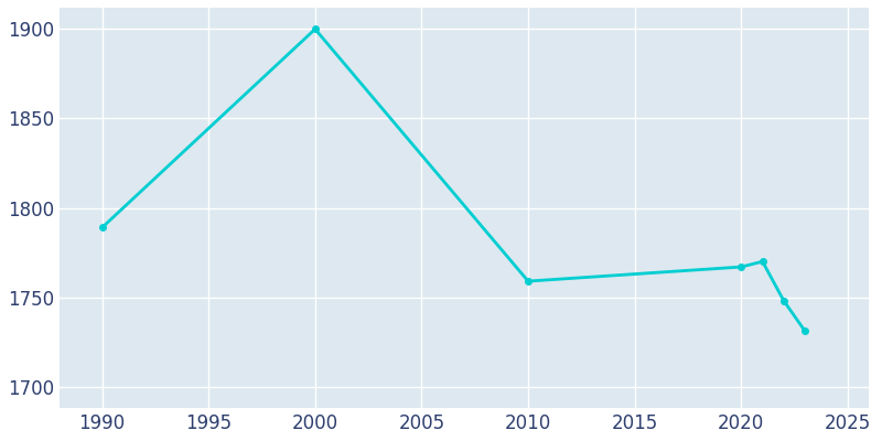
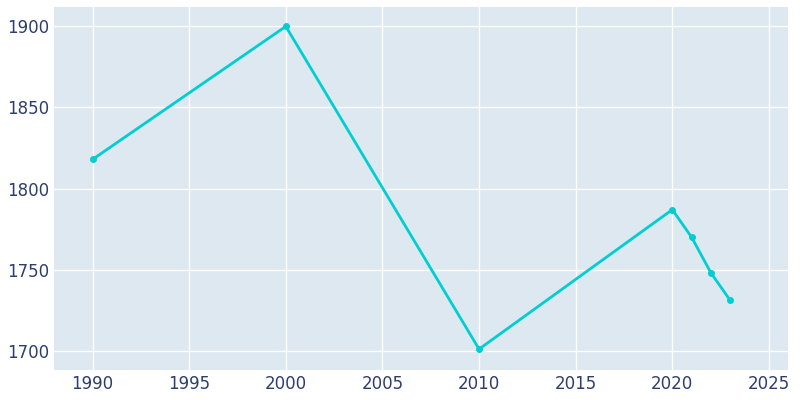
1990: 1789 -> 1818
2010: 1759 -> 1701
2020: 1767 -> 1787
